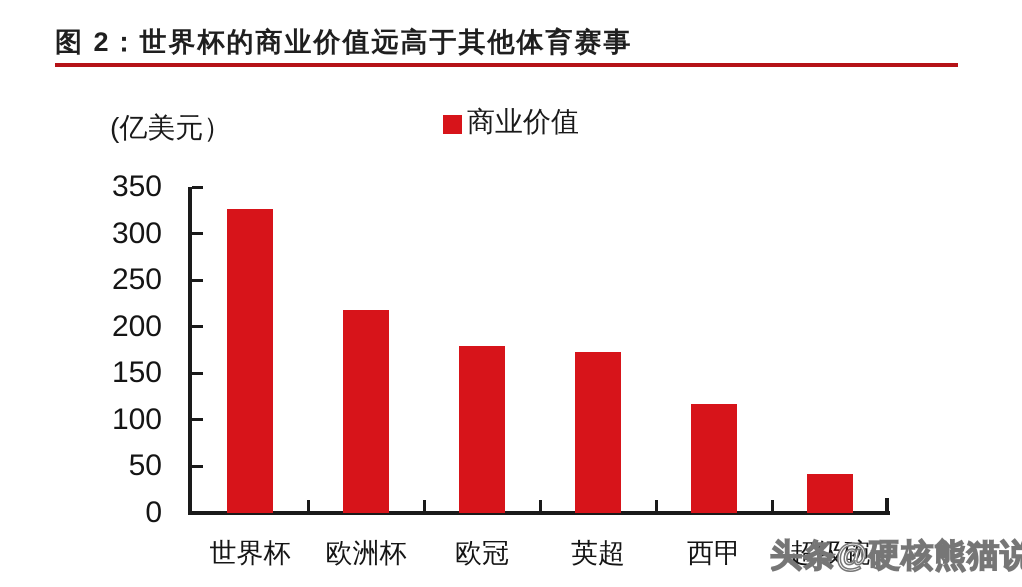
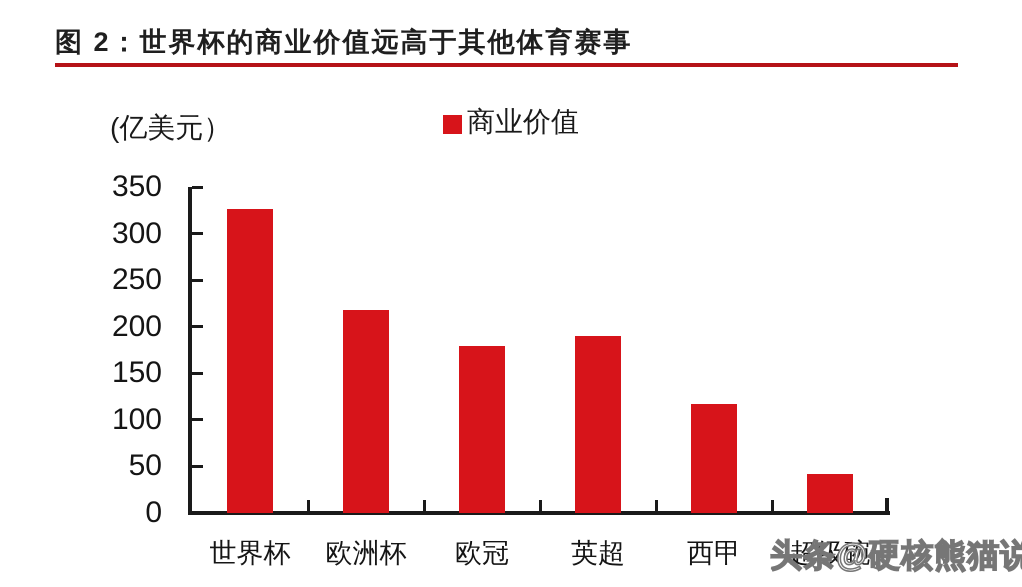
英超: 170 -> 190
